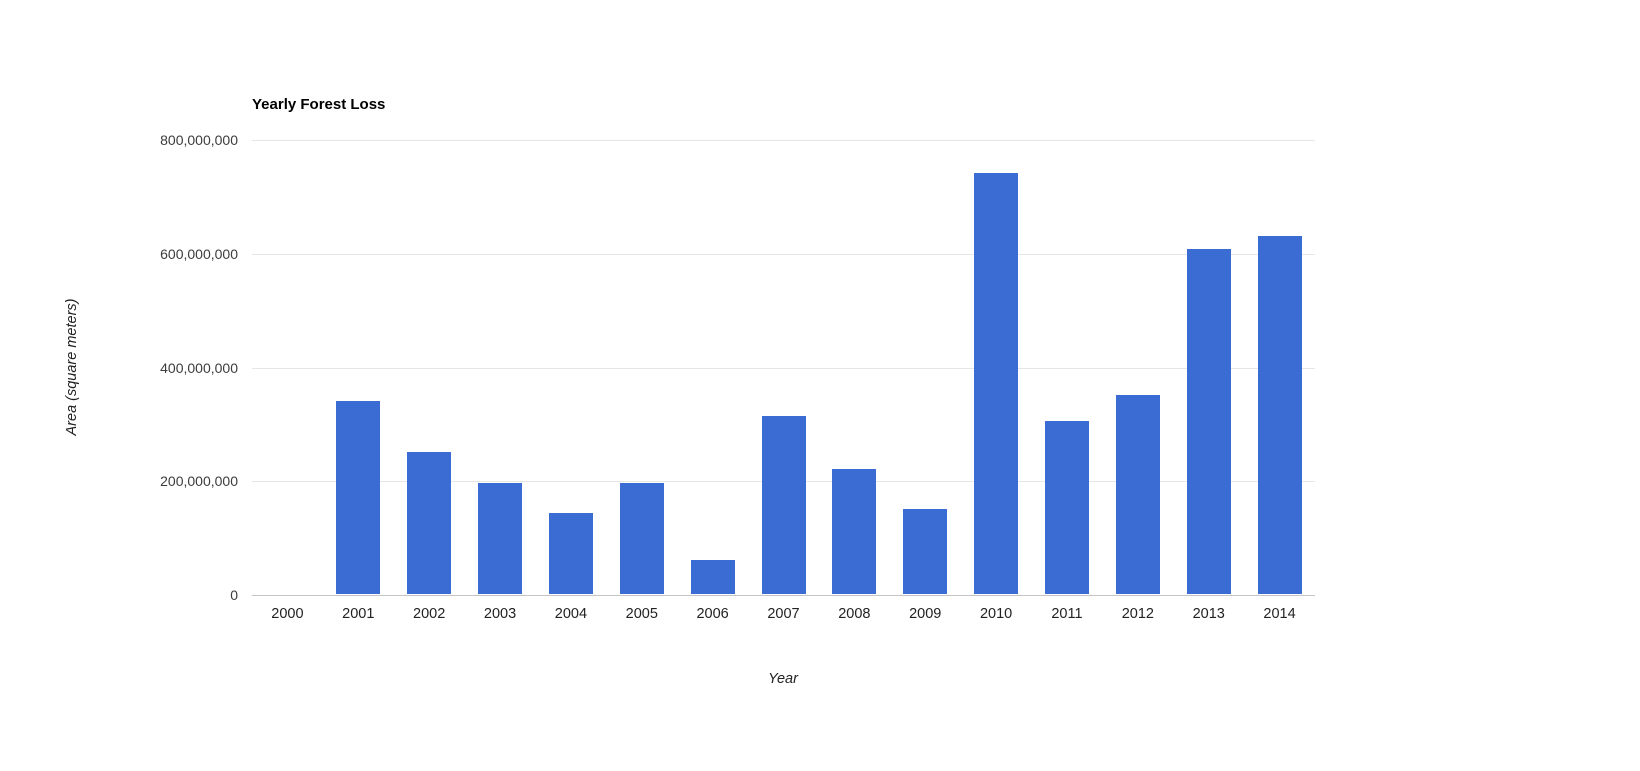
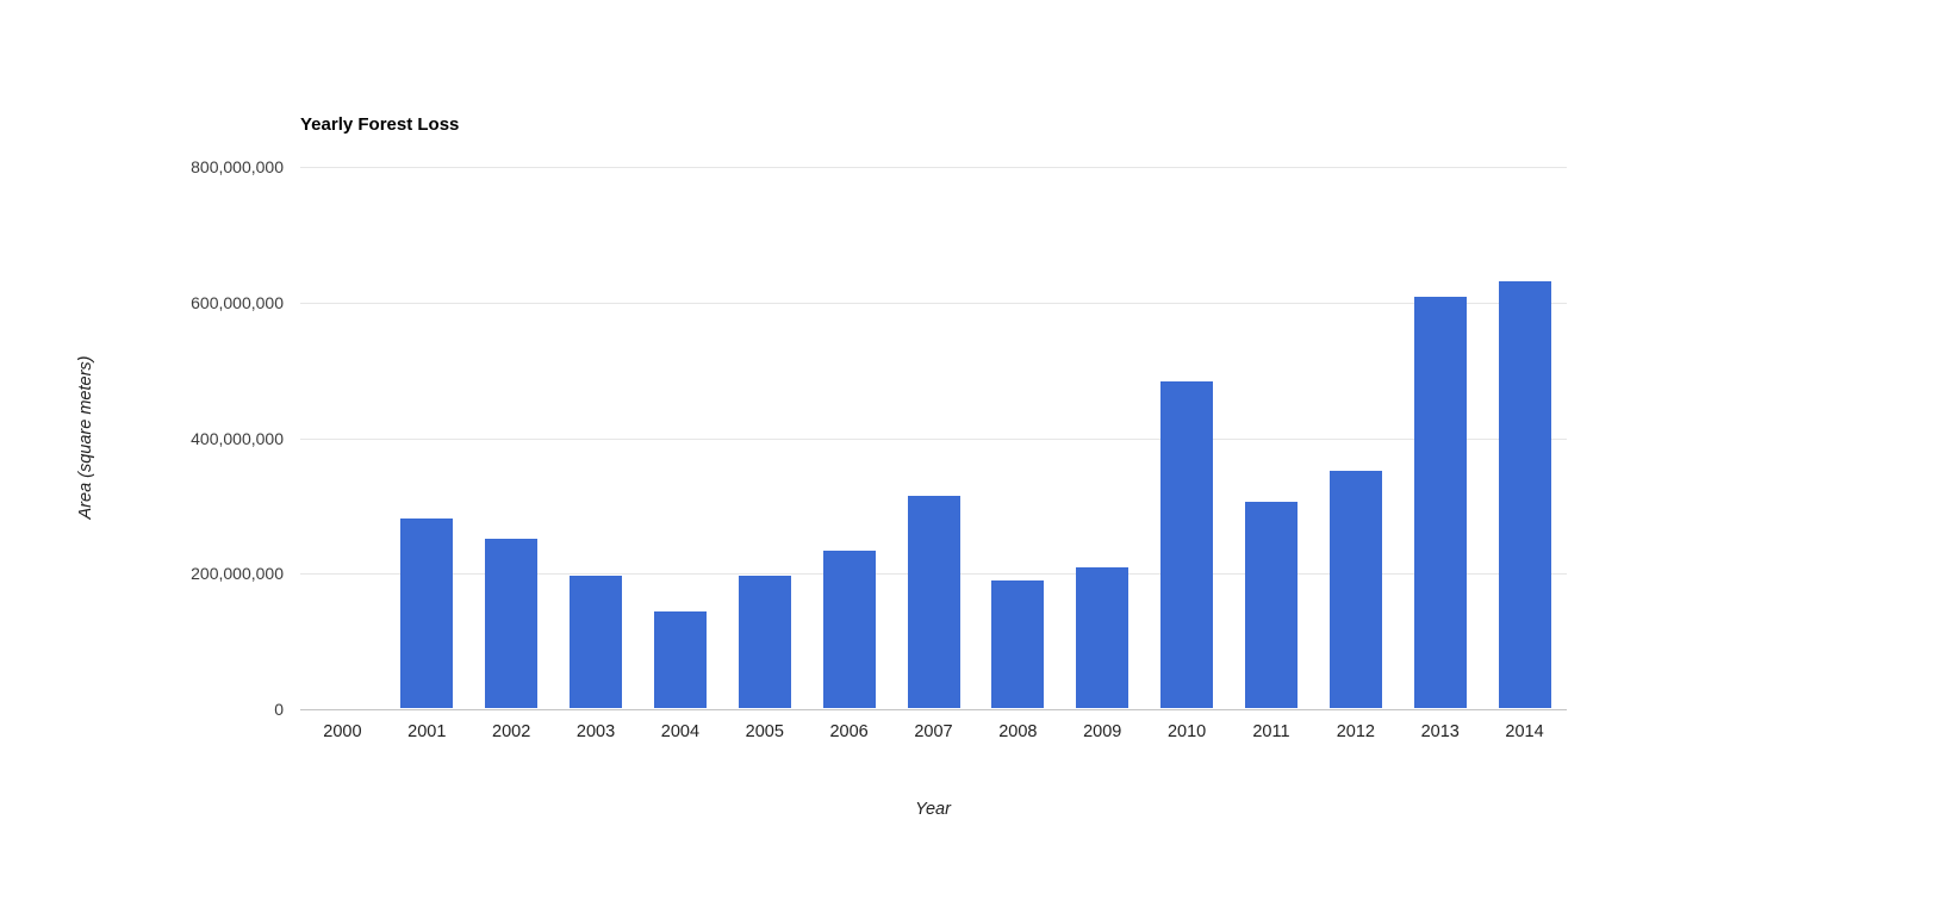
2001: 340000000 -> 280000000
2006: 60000000 -> 230000000
2008: 220000000 -> 190000000
2009: 150000000 -> 210000000
2010: 740000000 -> 480000000
